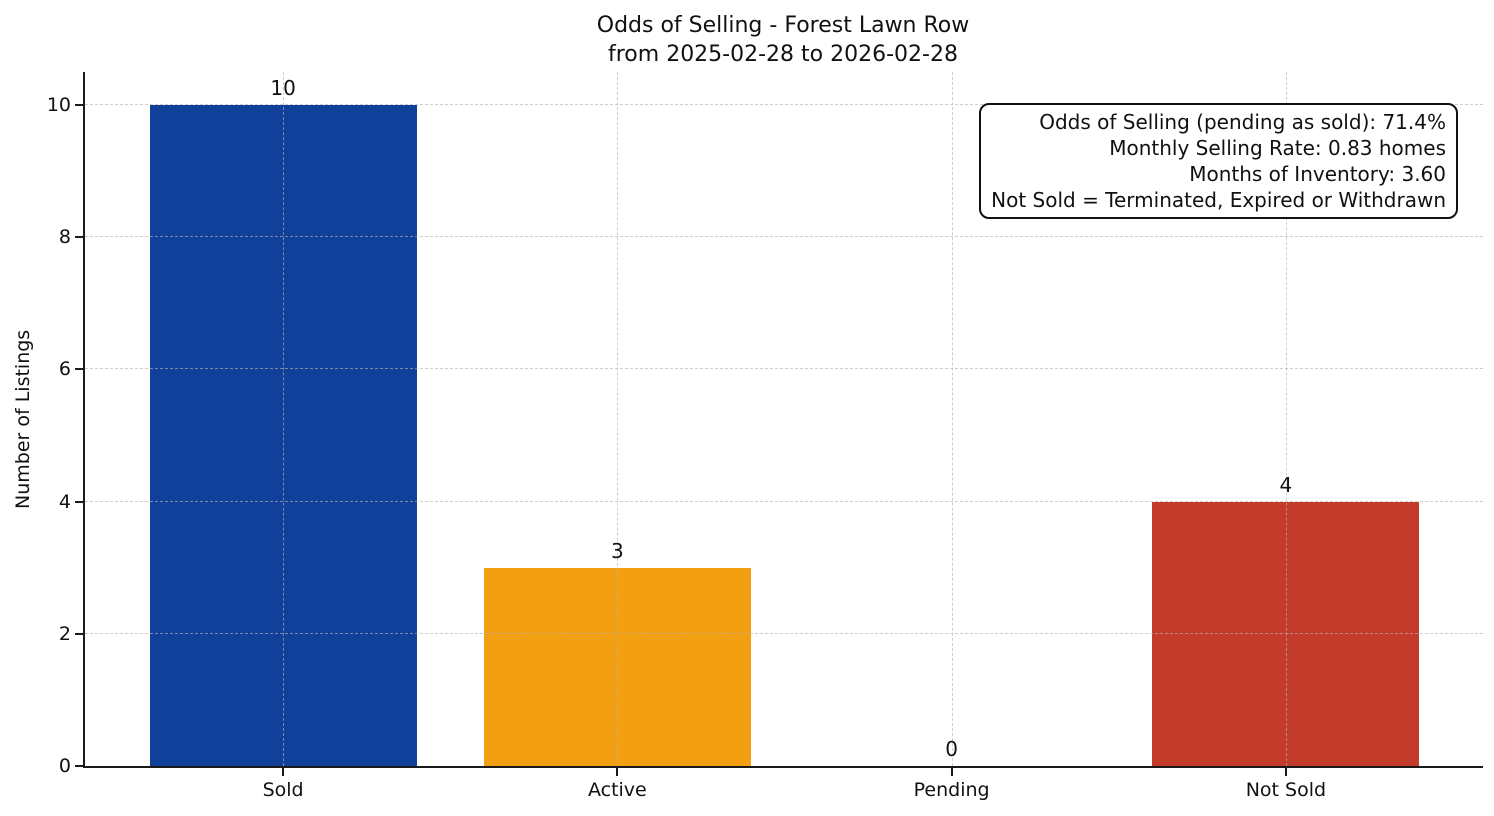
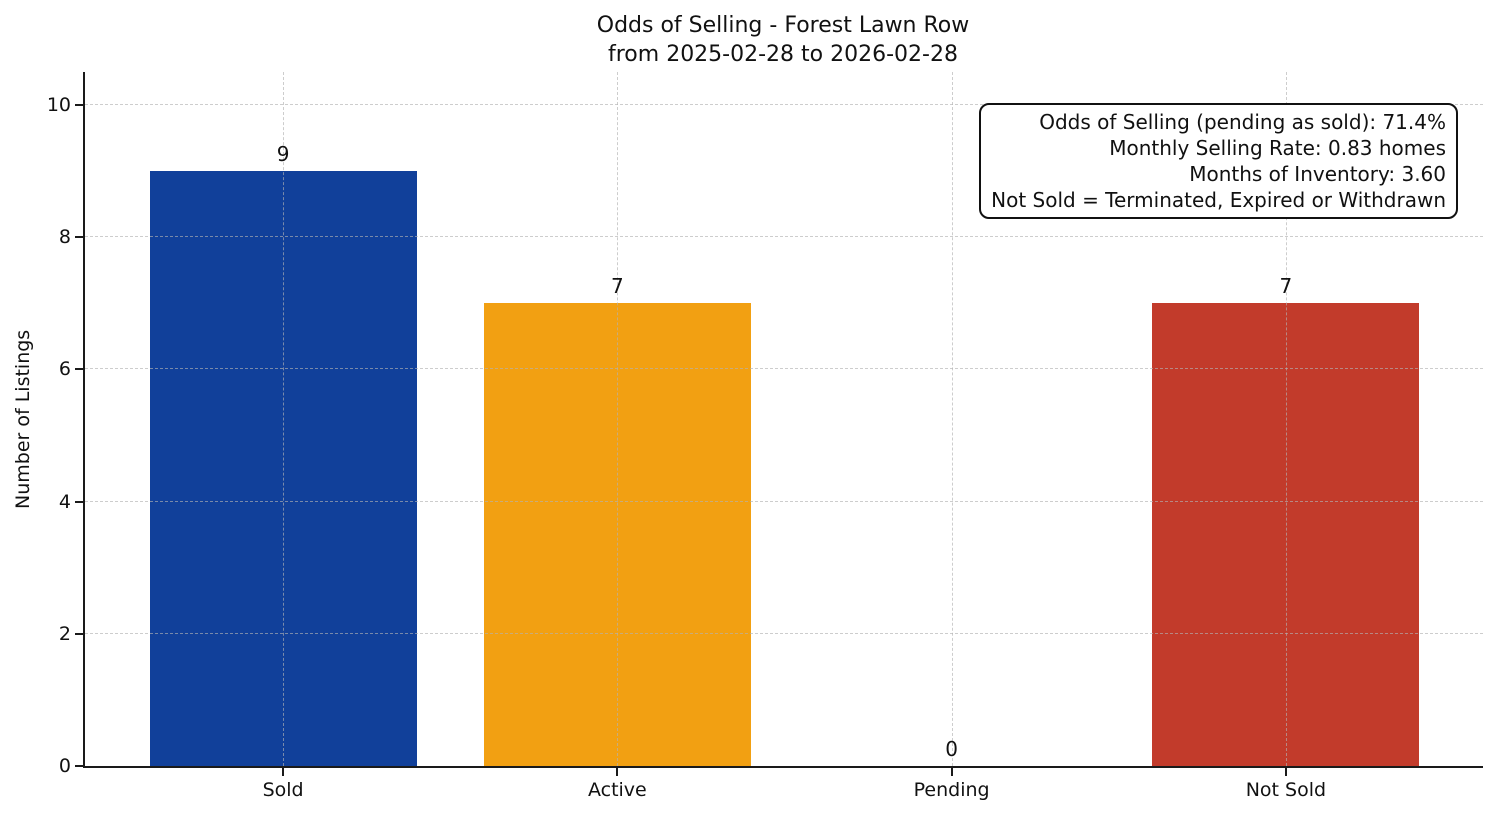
Sold: 10 -> 9
Active: 3 -> 7
Not Sold: 4 -> 7
